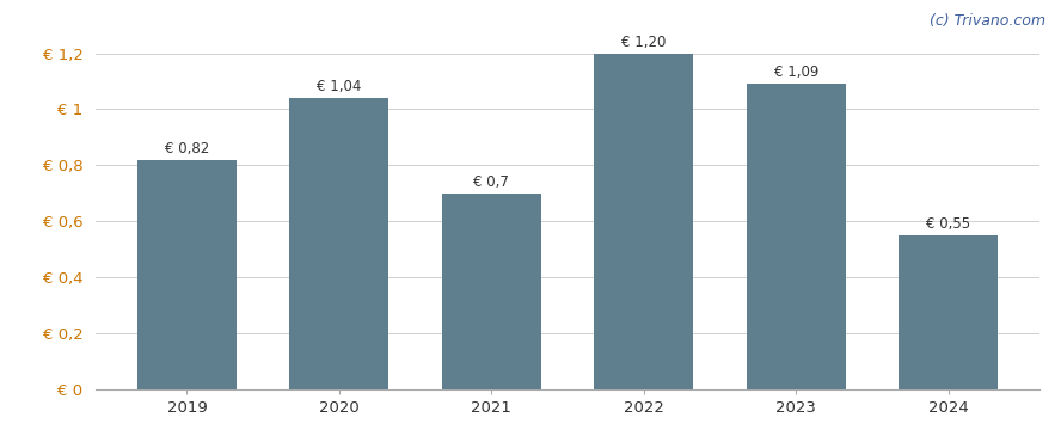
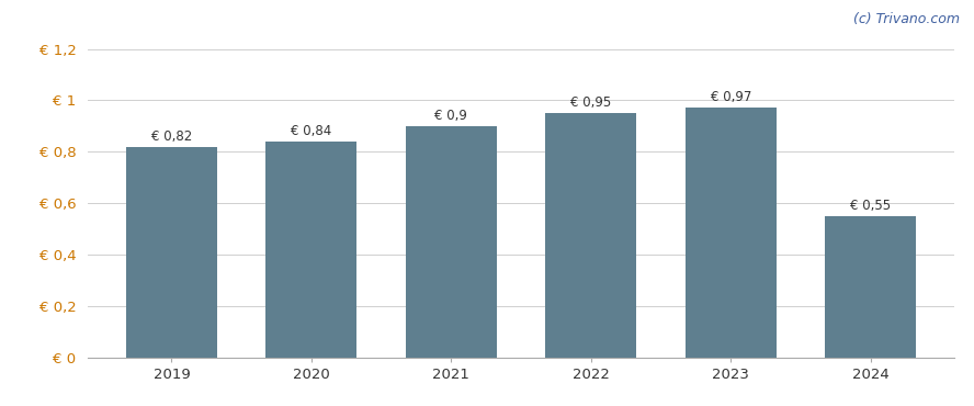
2020: 1,04 -> 0,84
2021: 0,7 -> 0,9
2022: 1,20 -> 0,95
2023: 1,09 -> 0,97
